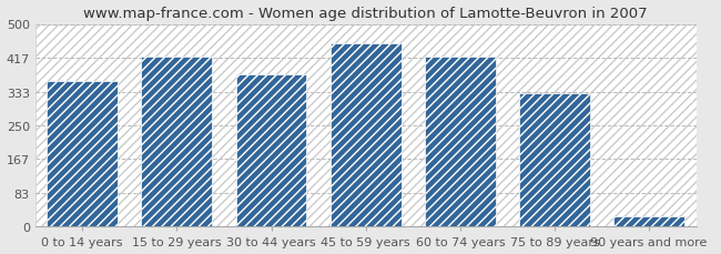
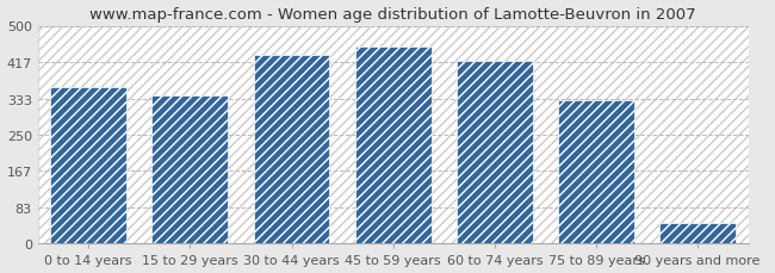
15 to 29 years: 420 -> 340
30 to 44 years: 375 -> 432
90 years and more: 25 -> 48
